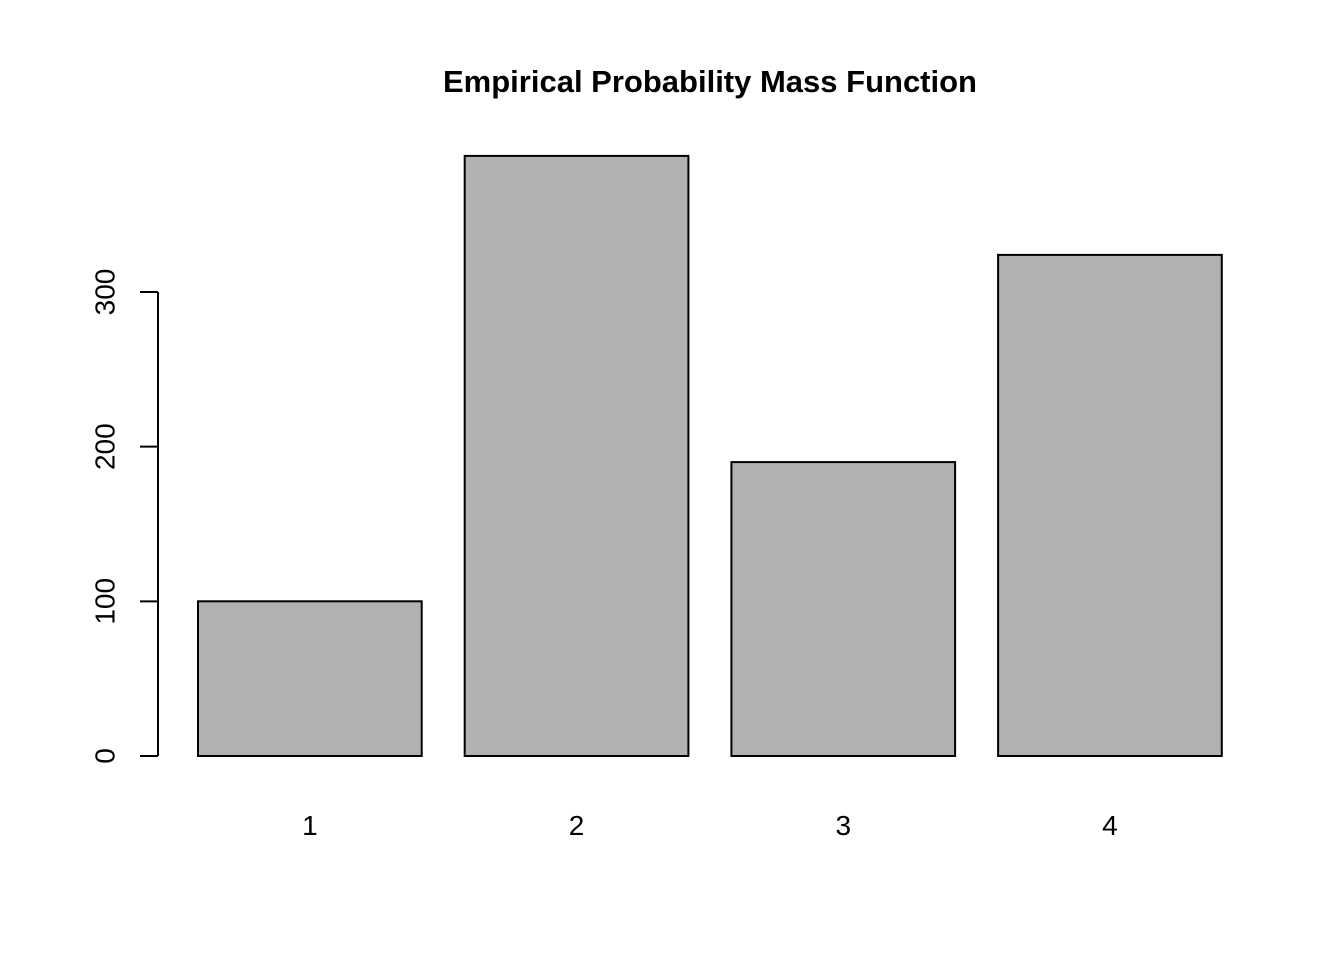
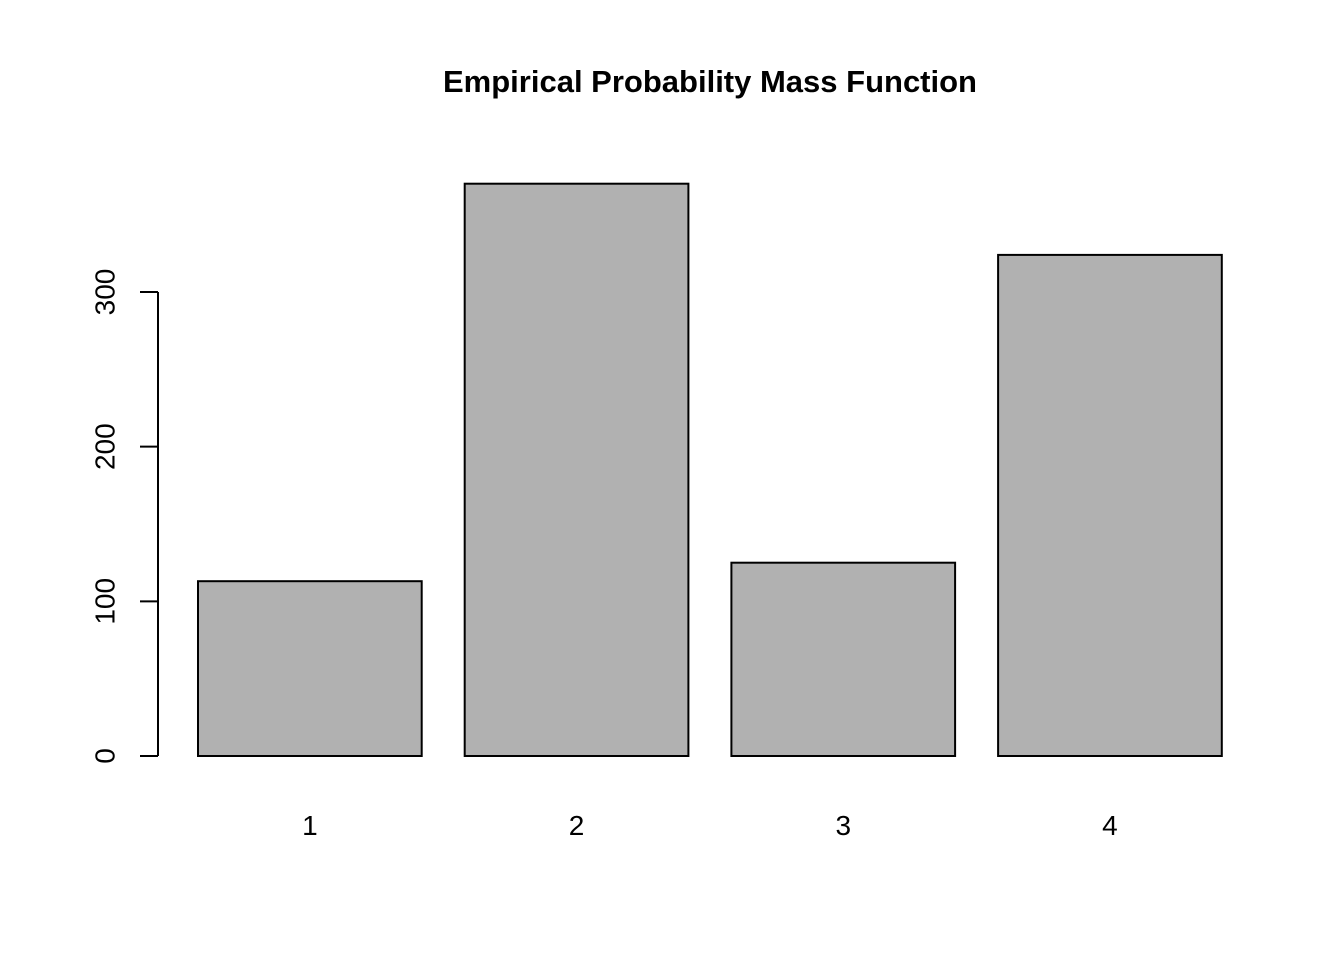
1: 100 -> 113
2: 388 -> 370
3: 190 -> 125
